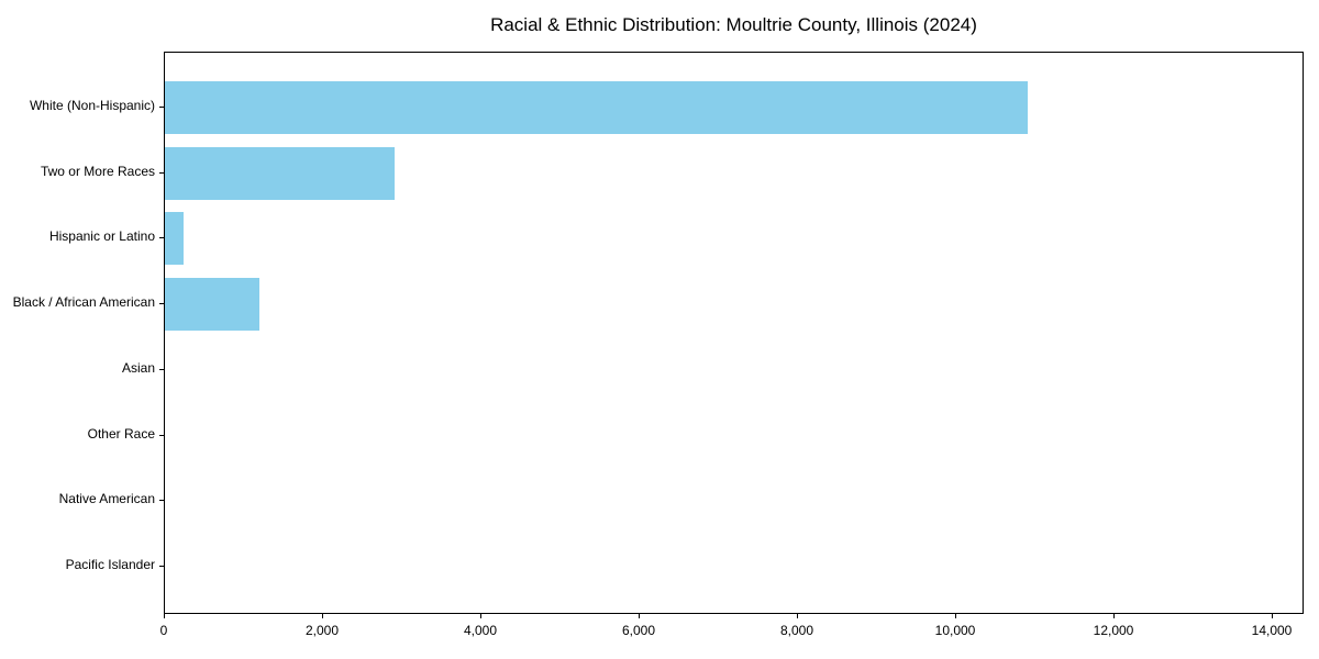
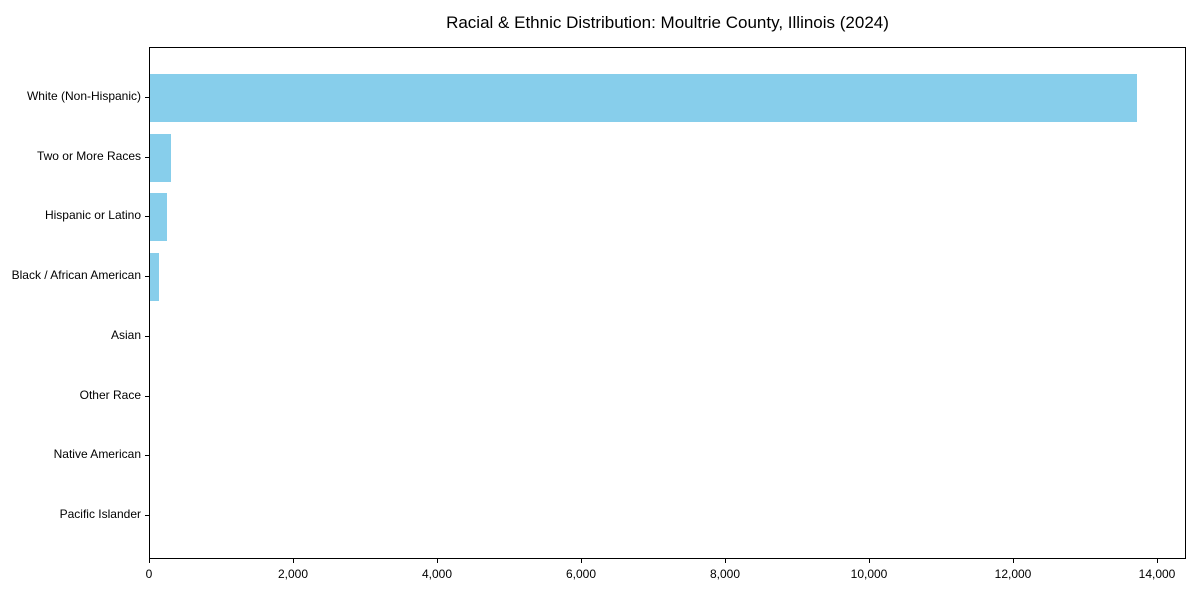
White (Non-Hispanic): 10900 -> 13700
Two or More Races: 2900 -> 300
Black / African American: 1200 -> 100
